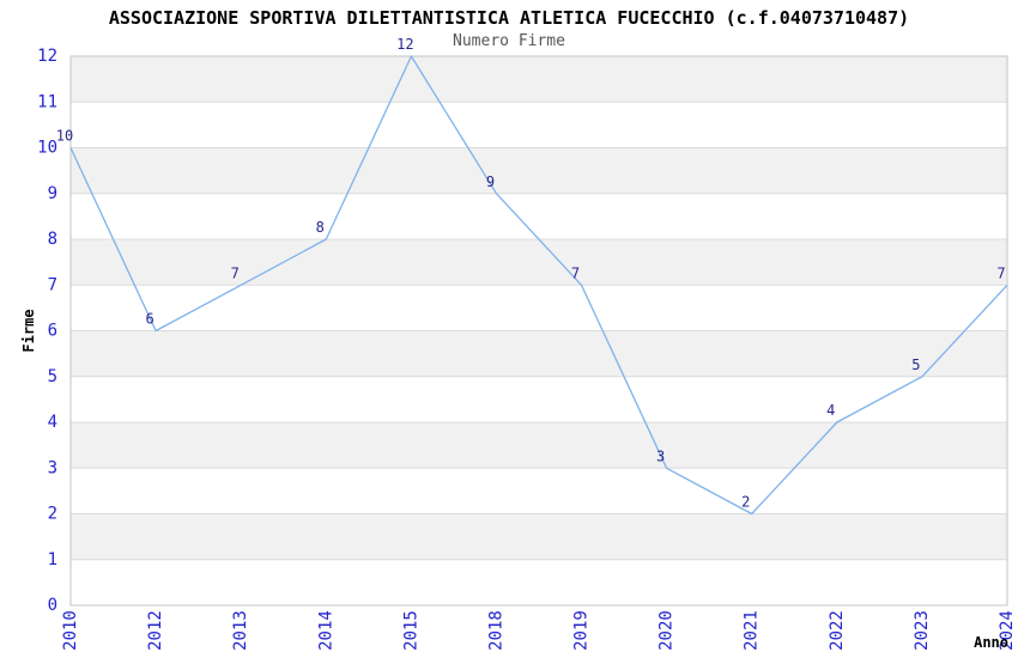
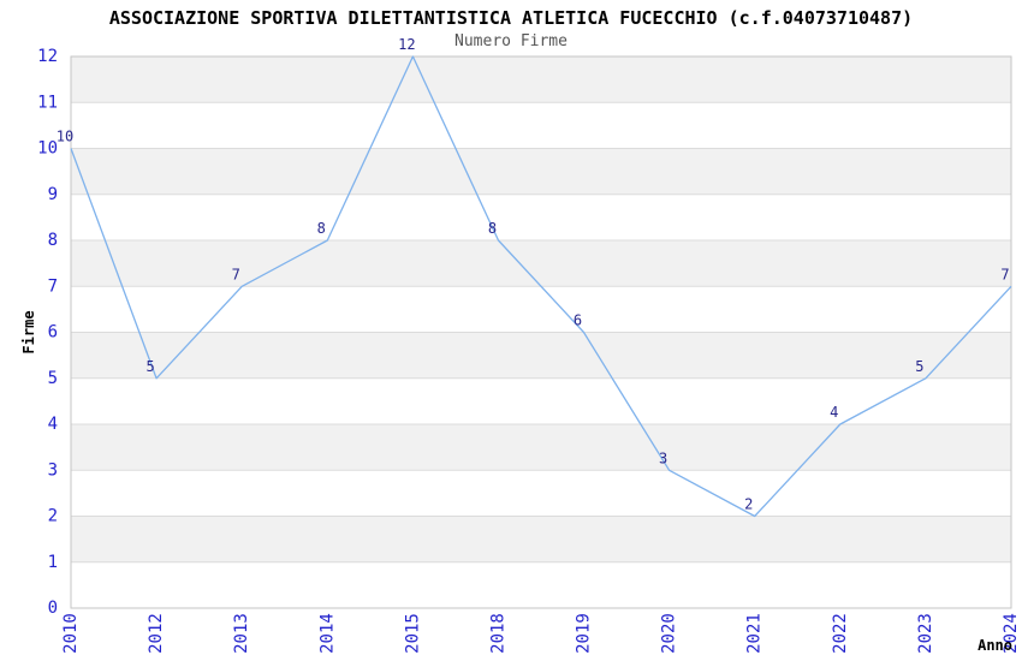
2012: 6 -> 5
2018: 9 -> 8
2019: 7 -> 6
